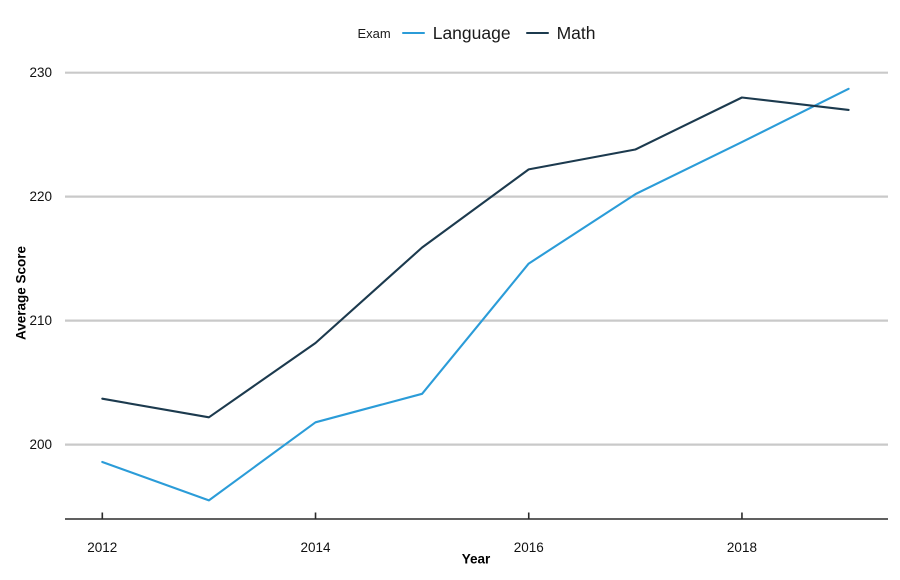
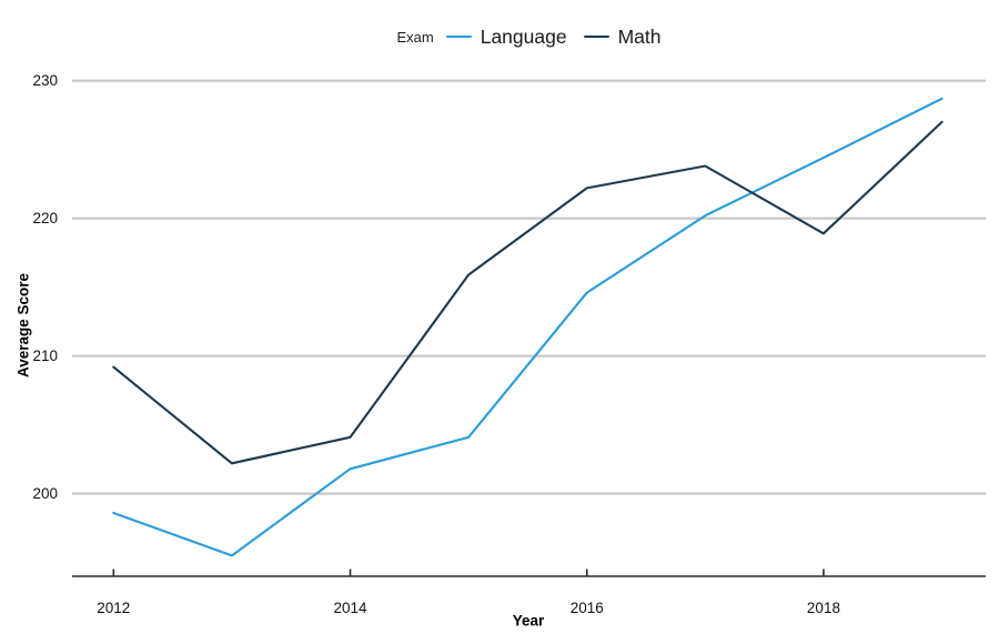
Math/2012: 203.7 -> 209.2
Math/2014: 208.2 -> 204.1
Math/2018: 228.0 -> 218.9
